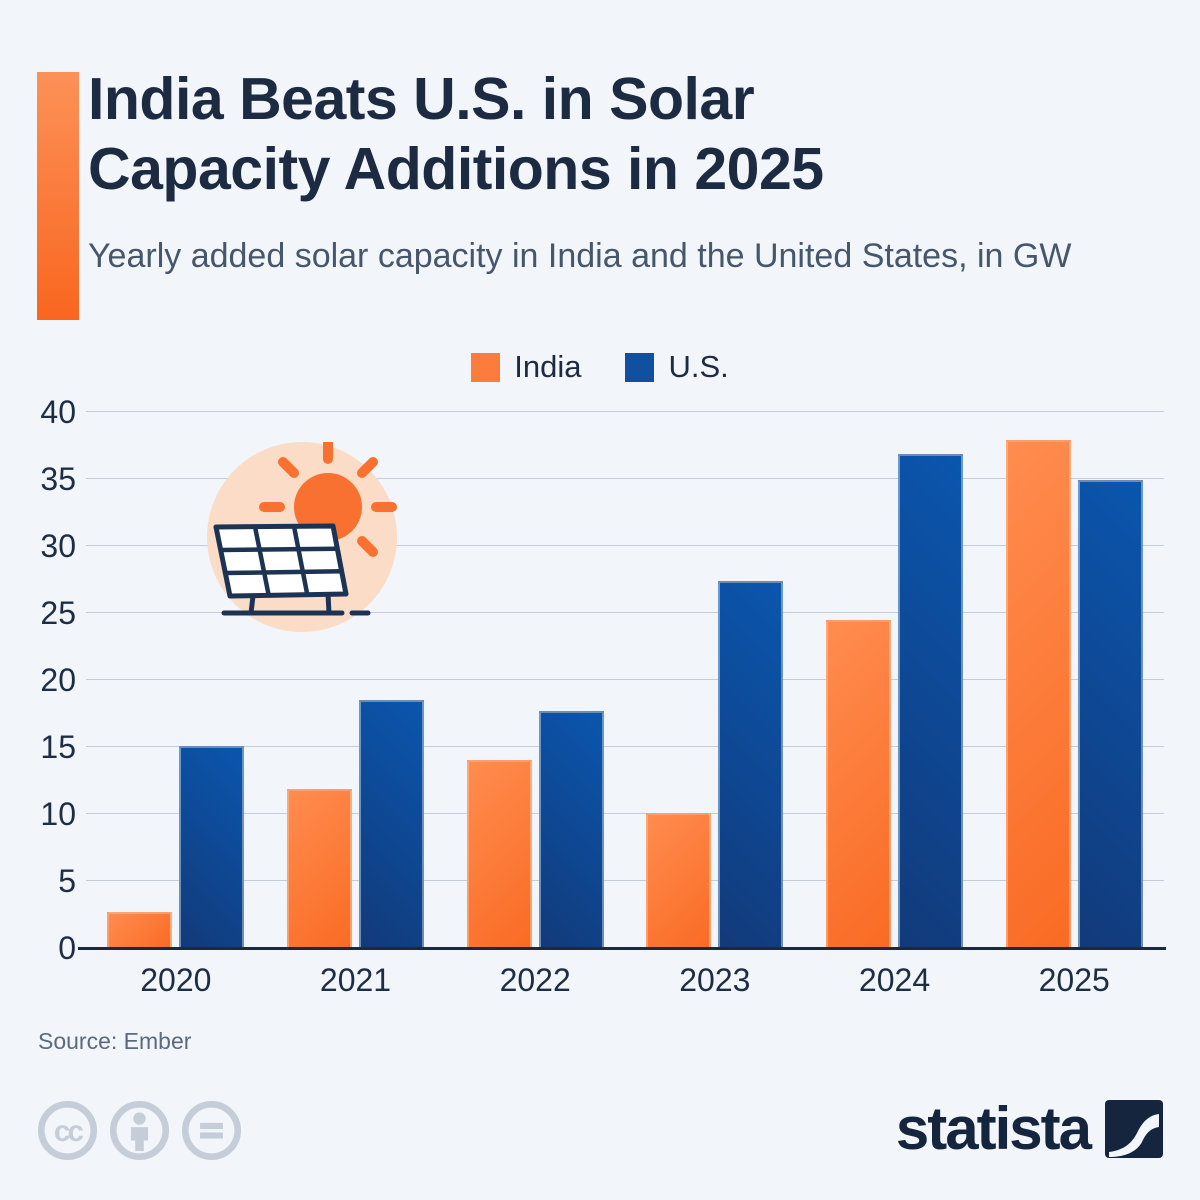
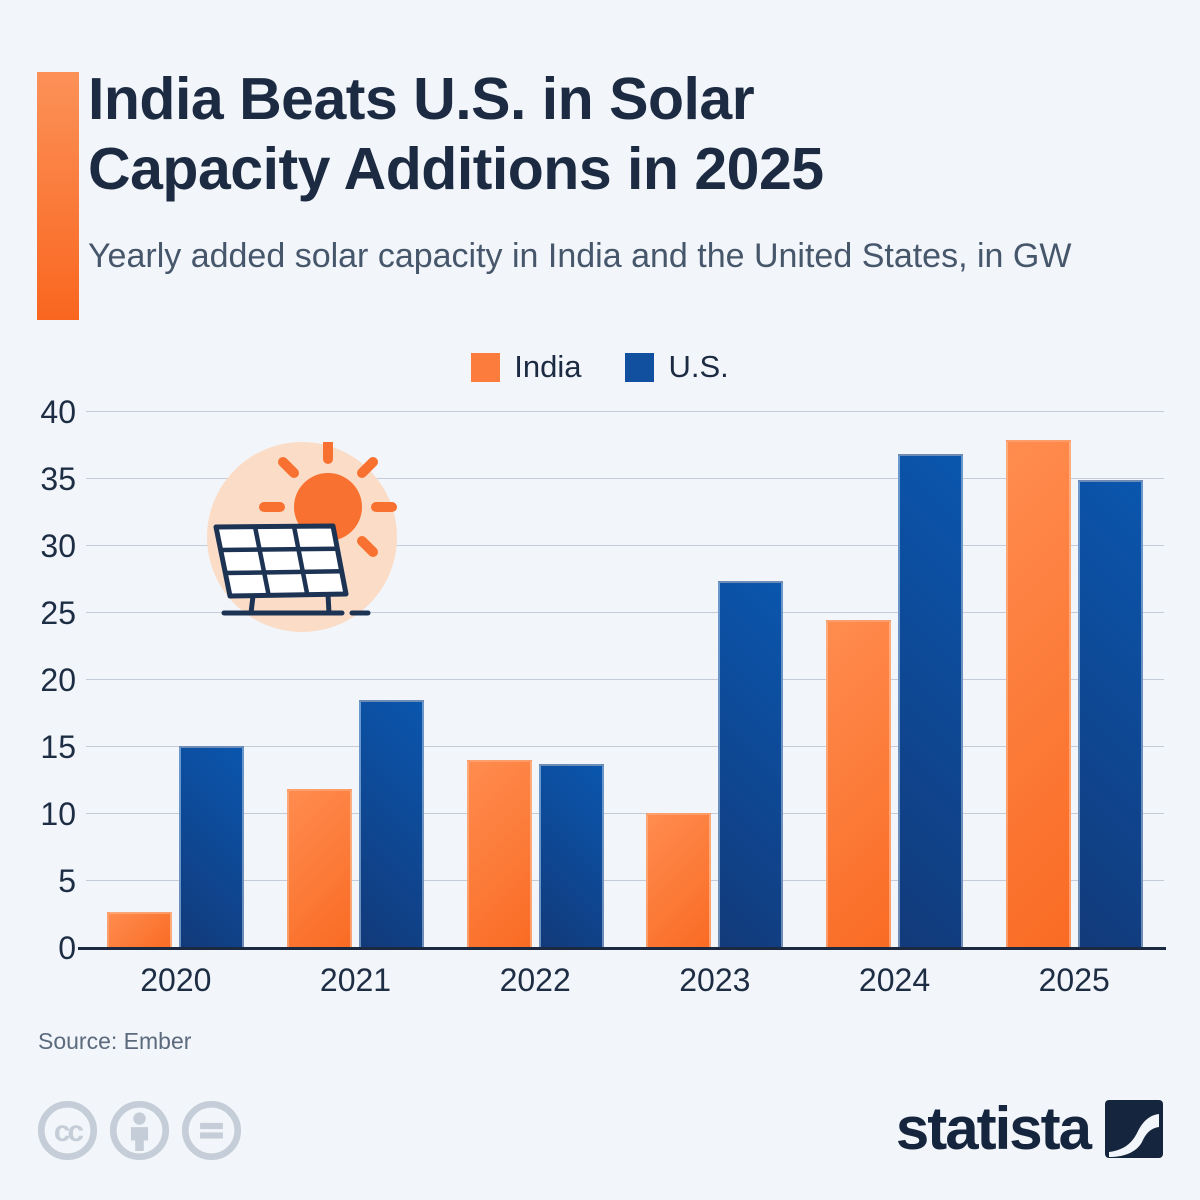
U.S./2022: 17.7 -> 13.7
